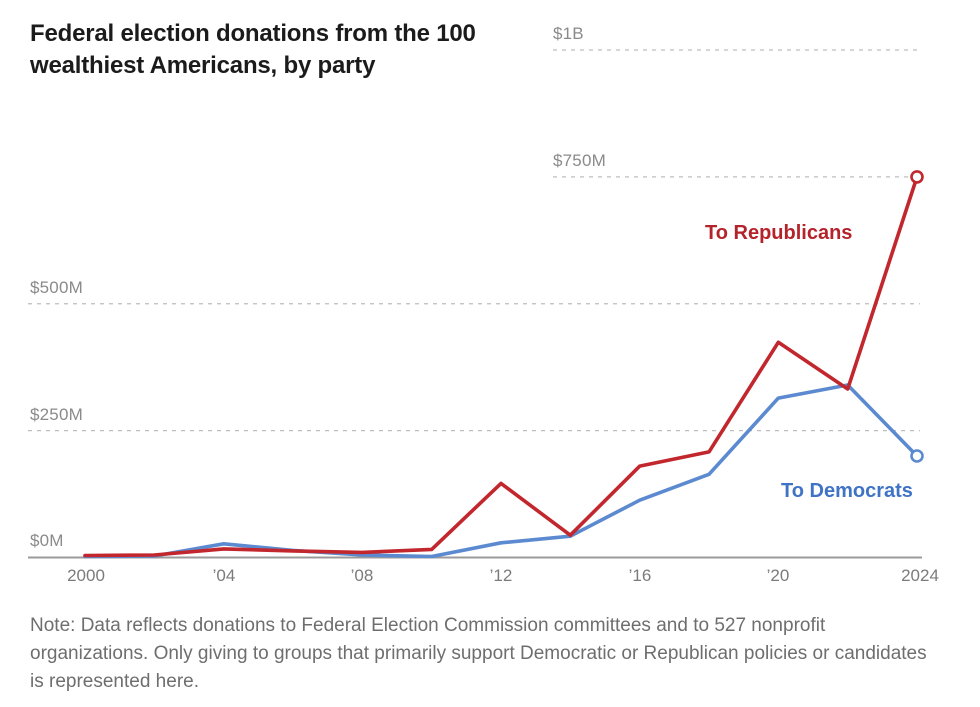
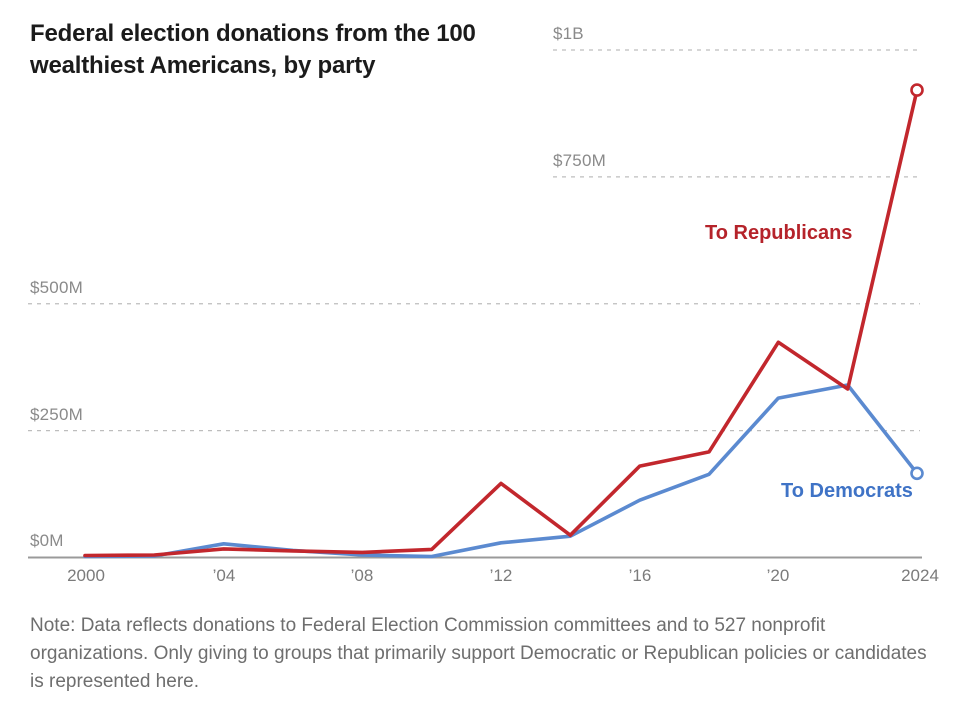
To Republicans/2024: $750M -> $920M
To Democrats/2024: $200M -> $170M
